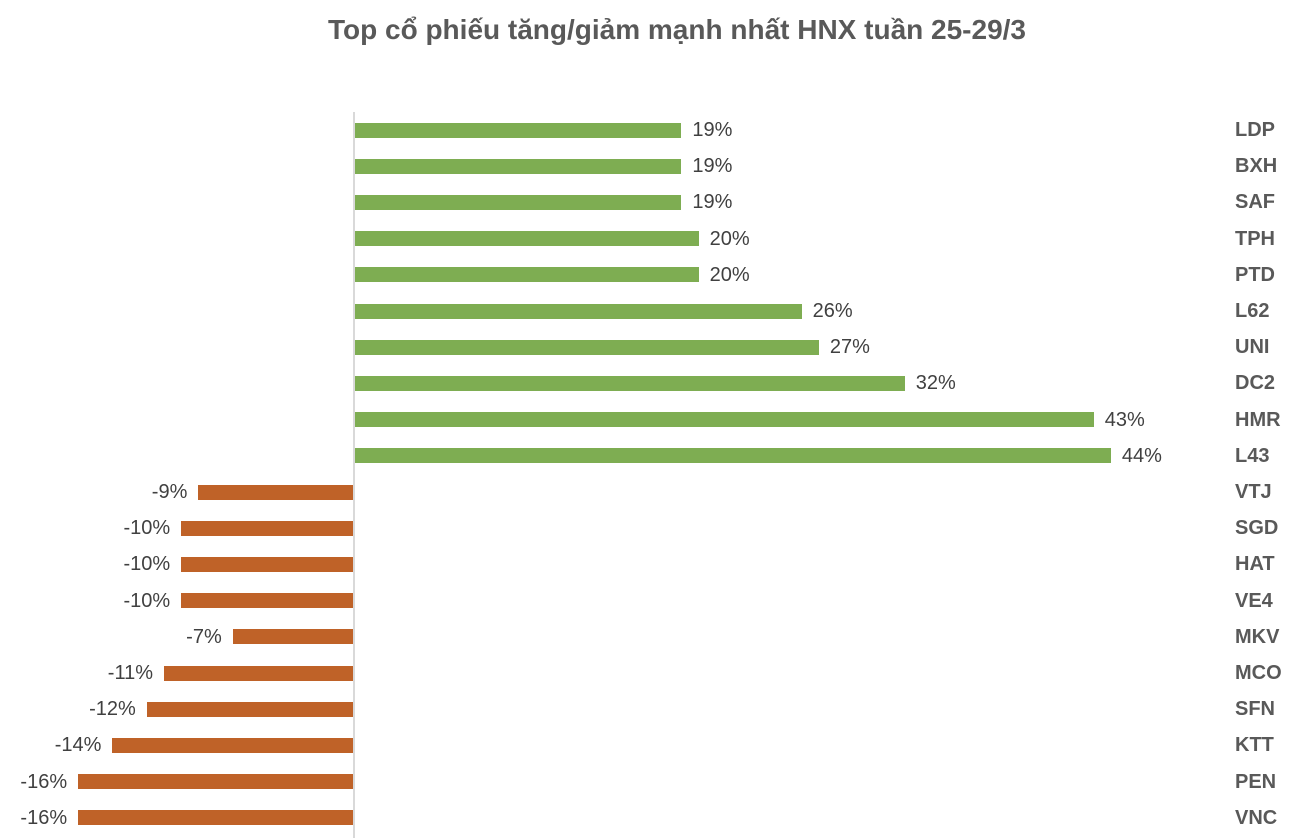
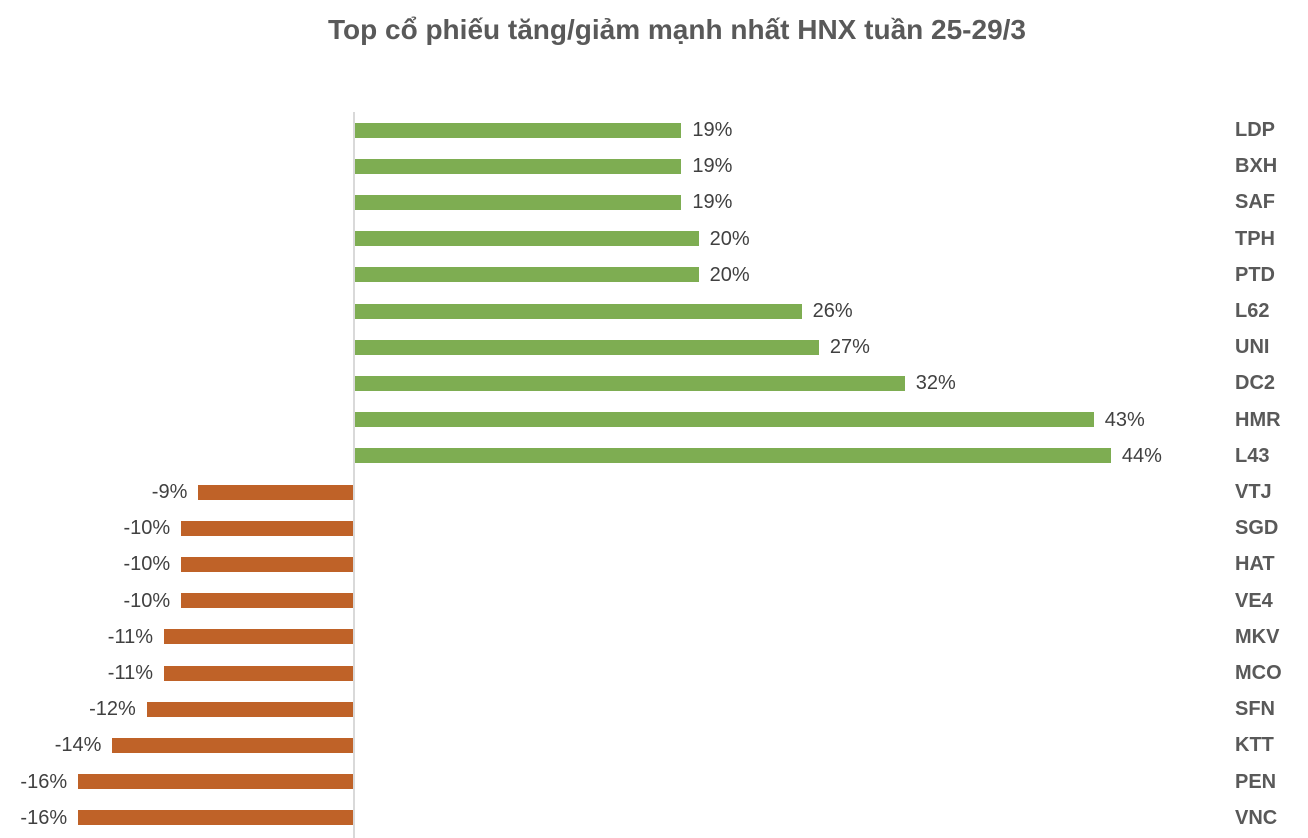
MKV: -7% -> -11%
